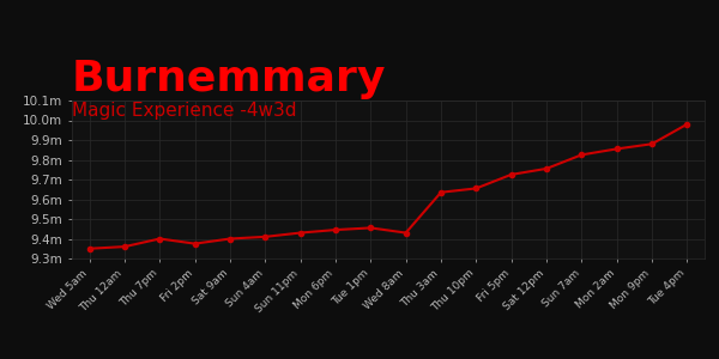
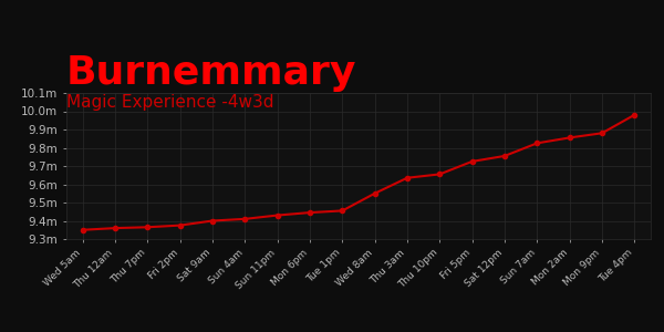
Thu 7pm: 9.40m -> 9.37m
Wed 8am: 9.43m -> 9.55m
